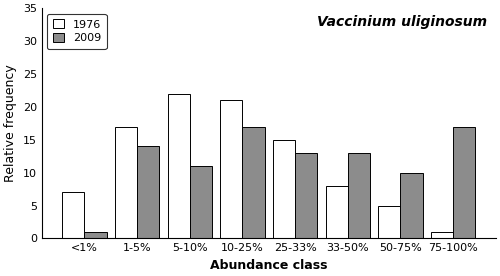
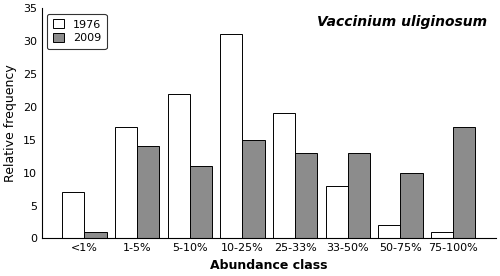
1976/10-25%: 21 -> 31
2009/10-25%: 17 -> 15
1976/25-33%: 15 -> 19
1976/50-75%: 5 -> 2
